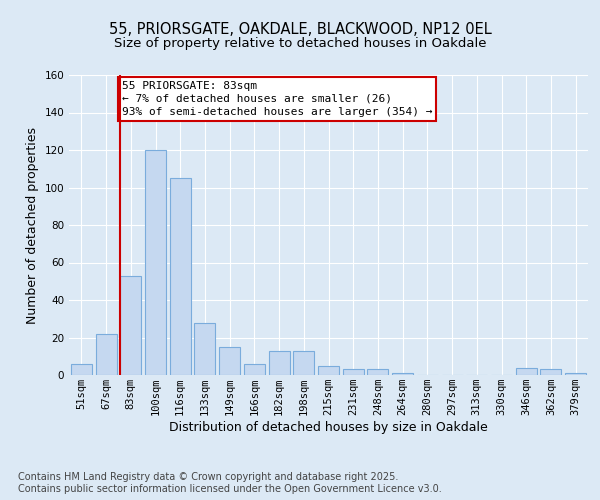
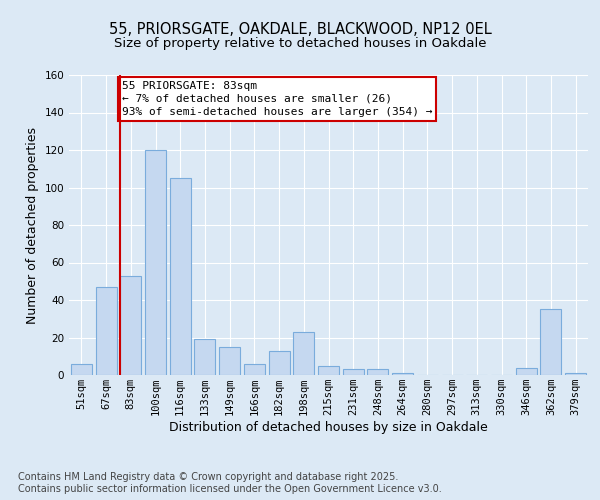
67sqm: 22 -> 47
133sqm: 28 -> 19
198sqm: 13 -> 23
362sqm: 3 -> 35
